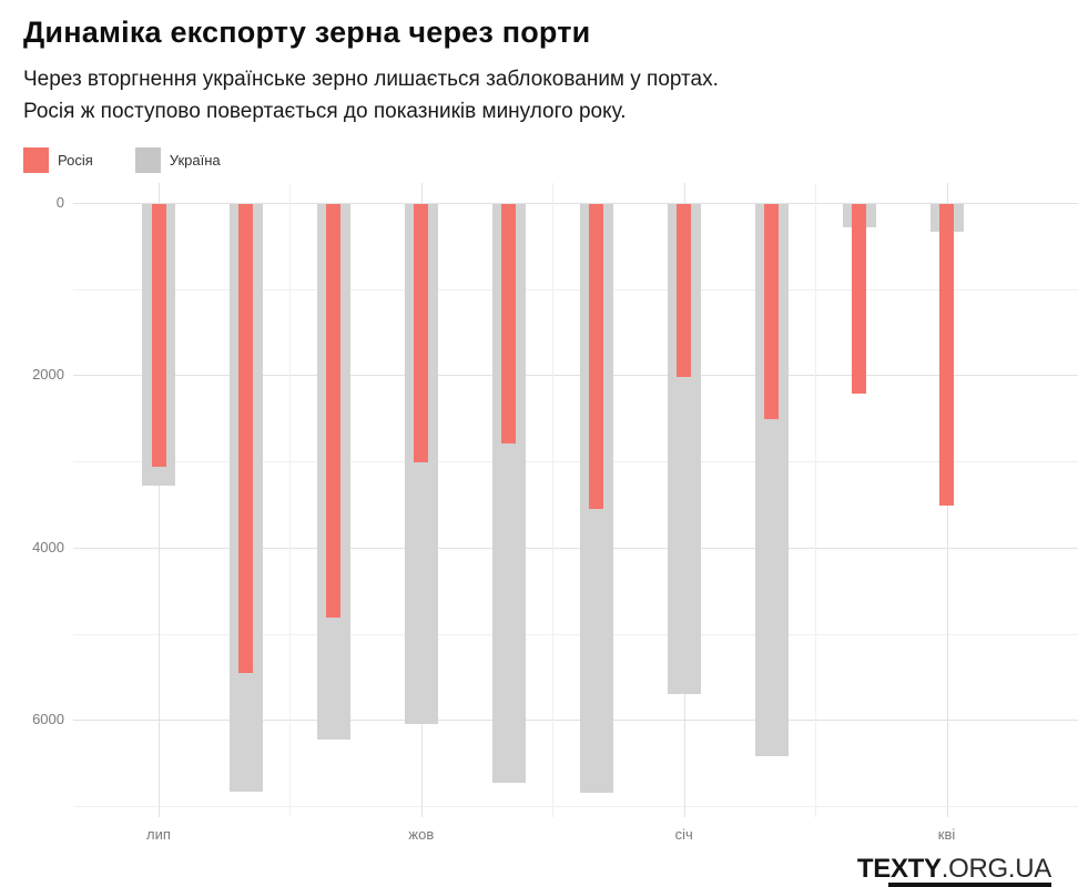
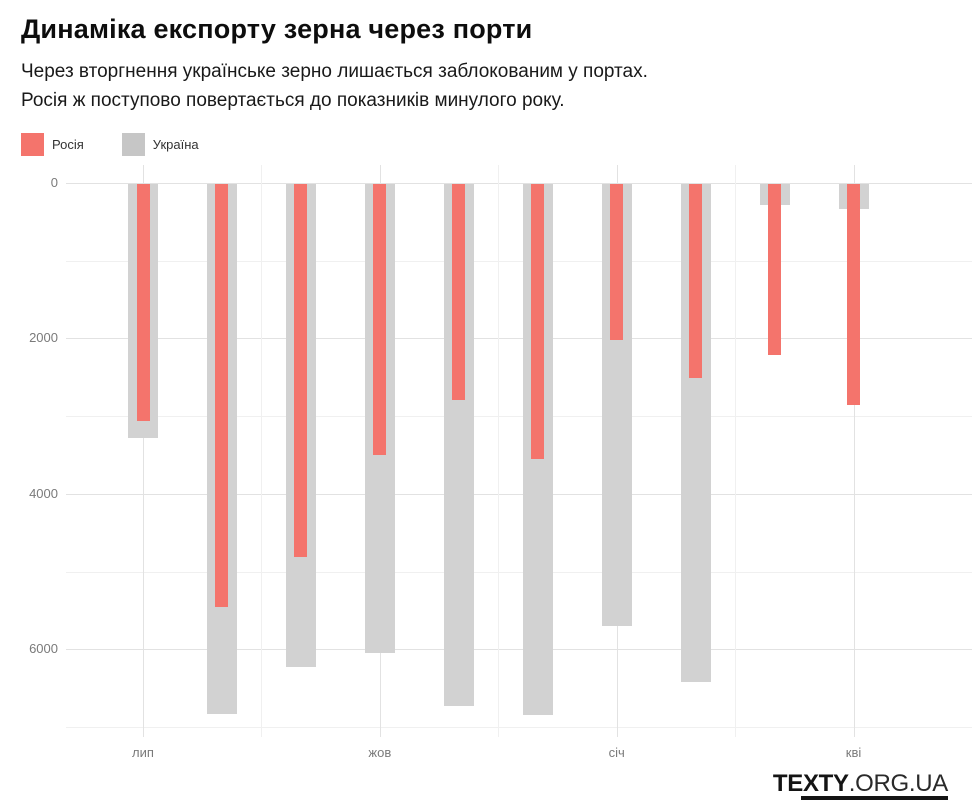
Росія/жов: 3000 -> 3500
Росія/кві: 3500 -> 2800
